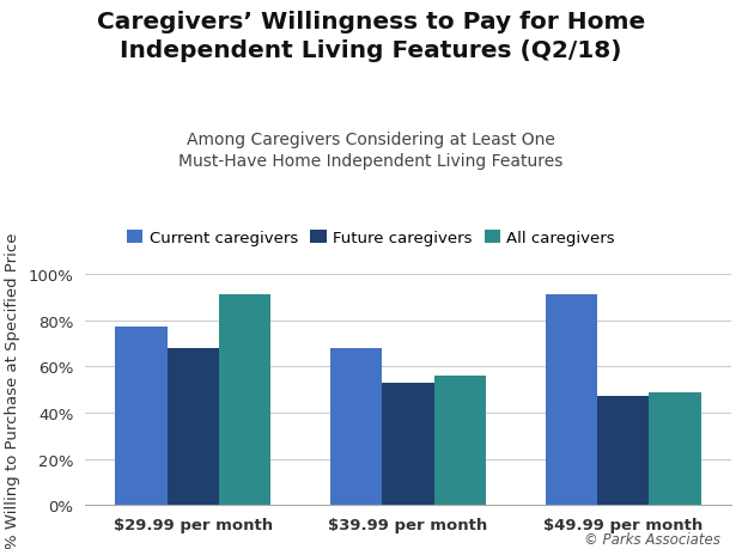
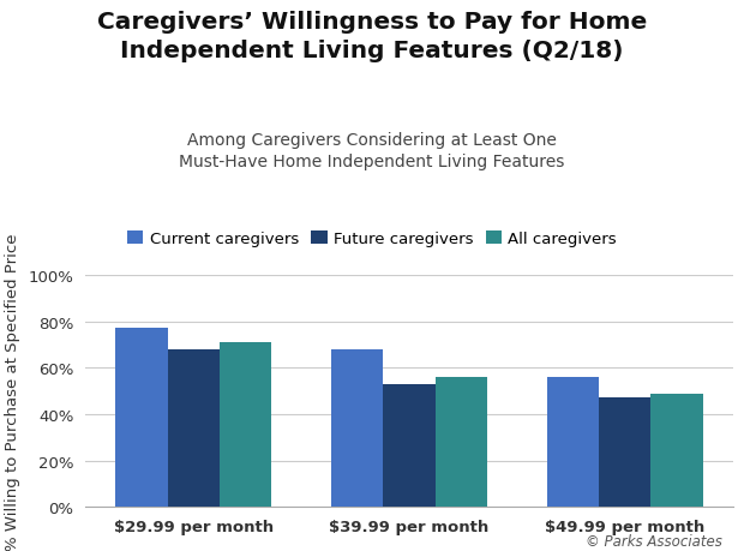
All caregivers/$29.99 per month: 91% -> 71%
Current caregivers/$49.99 per month: 91% -> 56%
